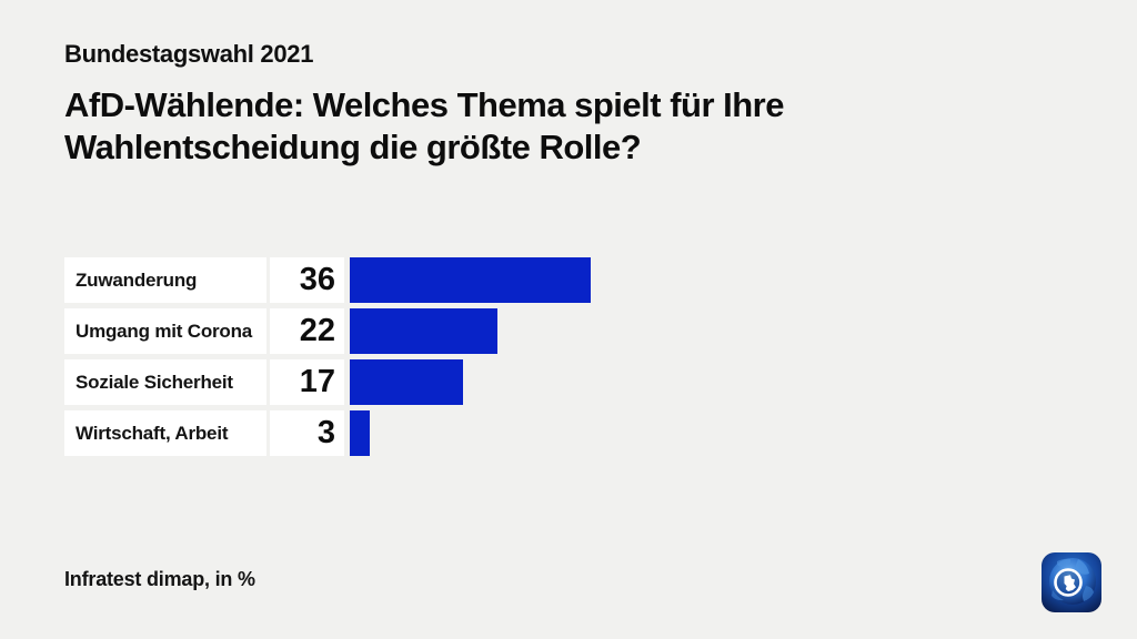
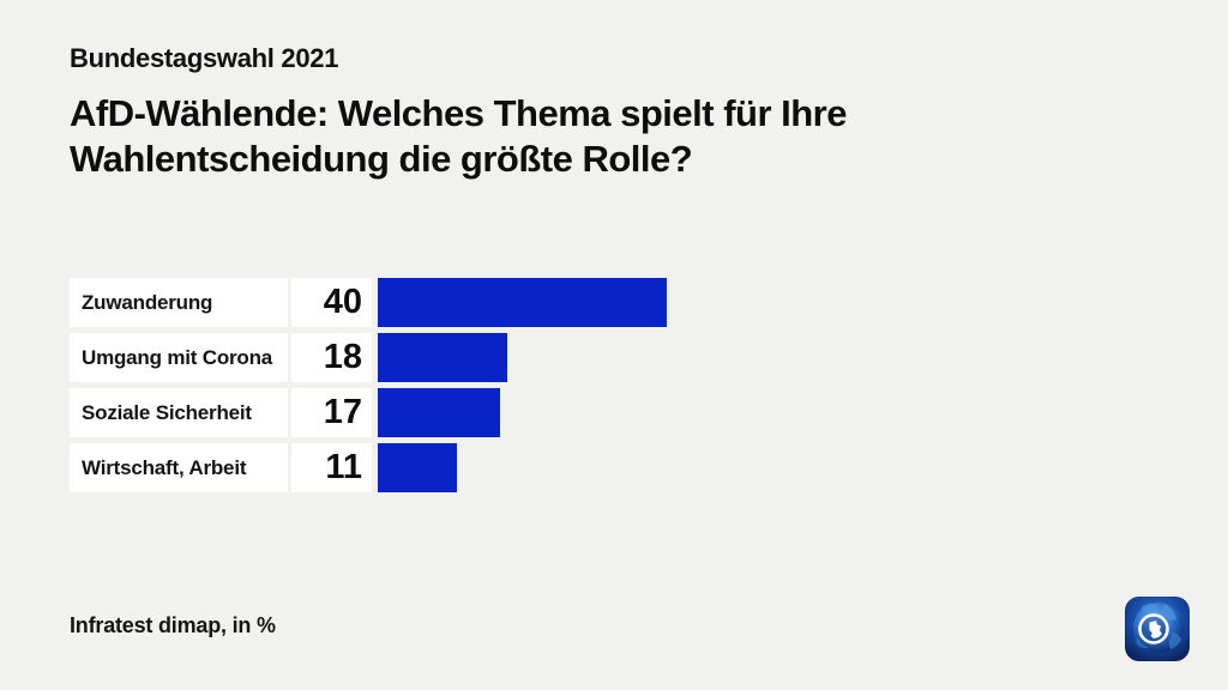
Zuwanderung: 36 -> 40
Umgang mit Corona: 22 -> 18
Wirtschaft, Arbeit: 3 -> 11
